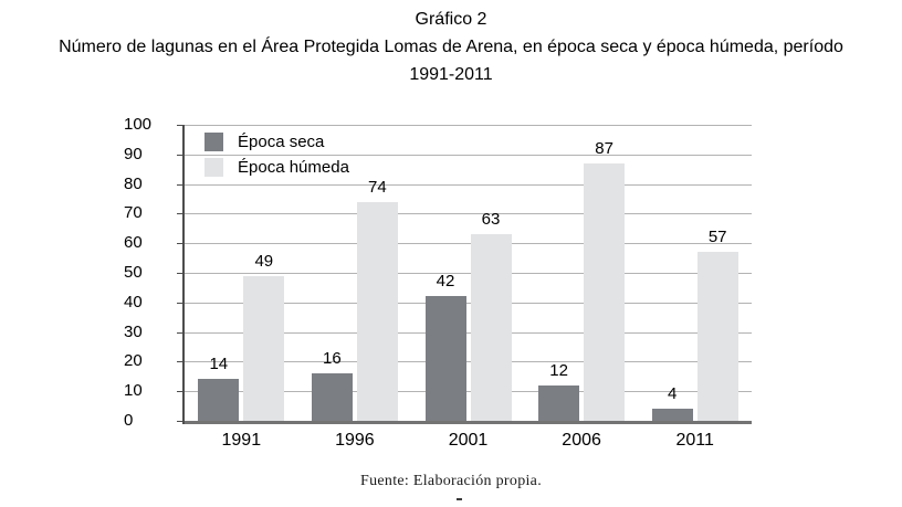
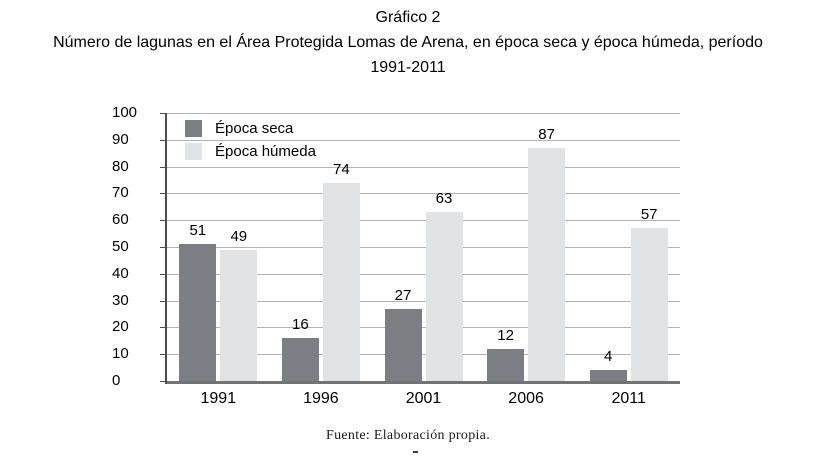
Época seca/1991: 14 -> 51
Época seca/2001: 42 -> 27
